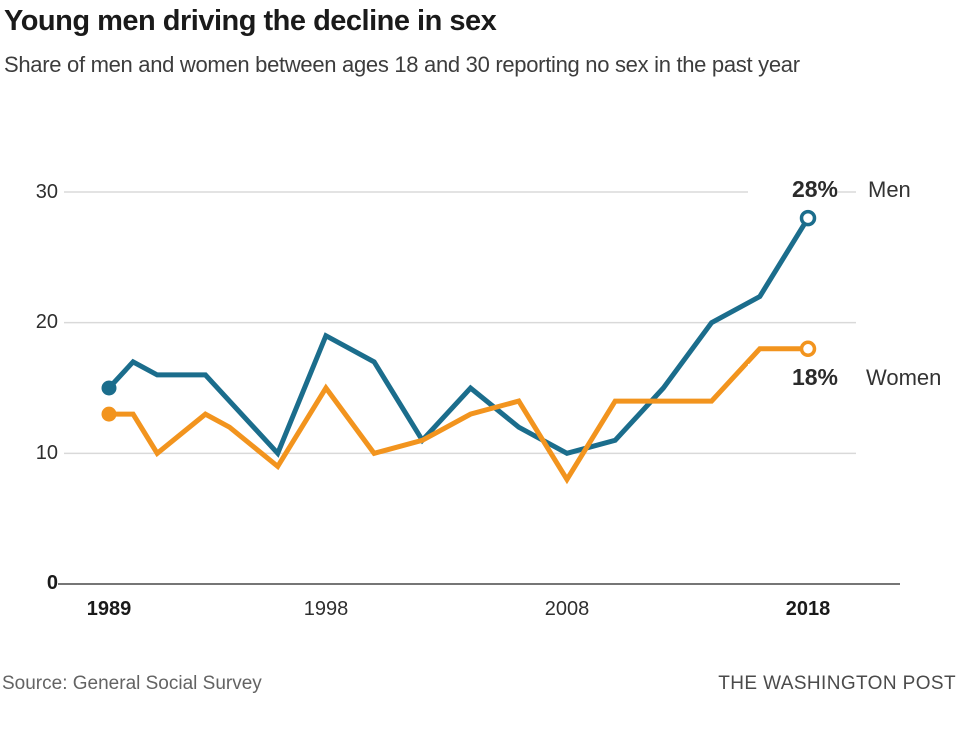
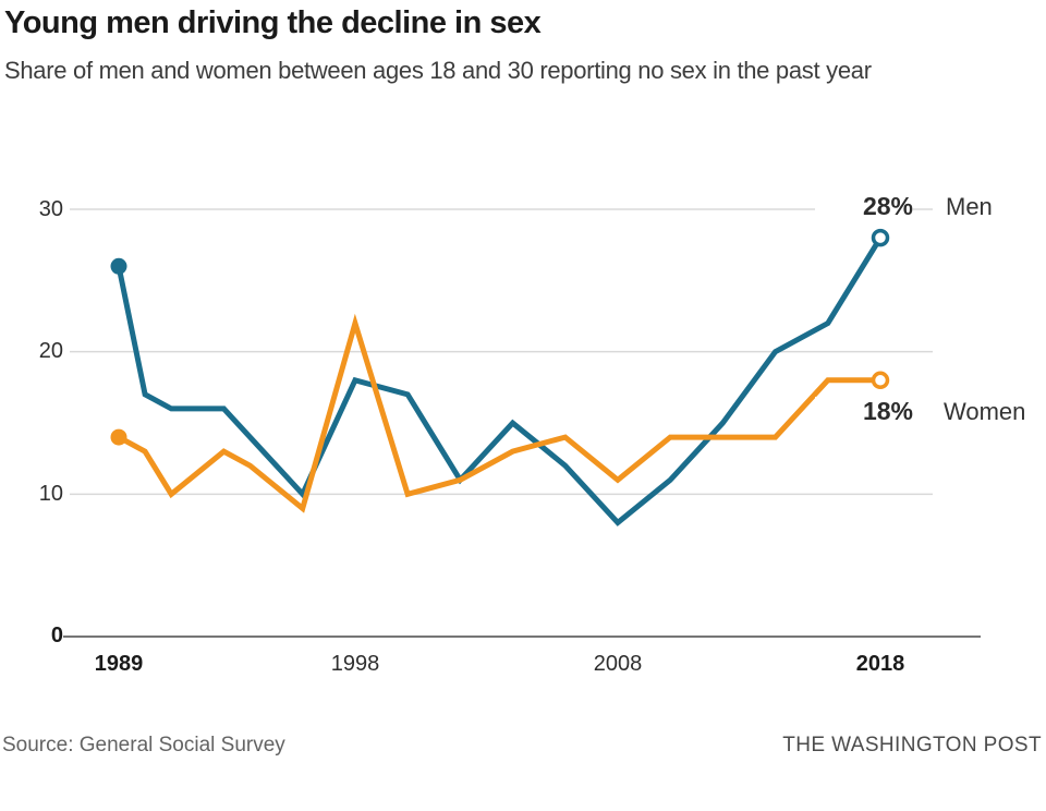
Men/1989: 15 -> 26
Women/1989: 13 -> 14
Men/1998: 19 -> 18
Women/1998: 15 -> 22
Men/2008: 10 -> 8
Women/2008: 8 -> 11
